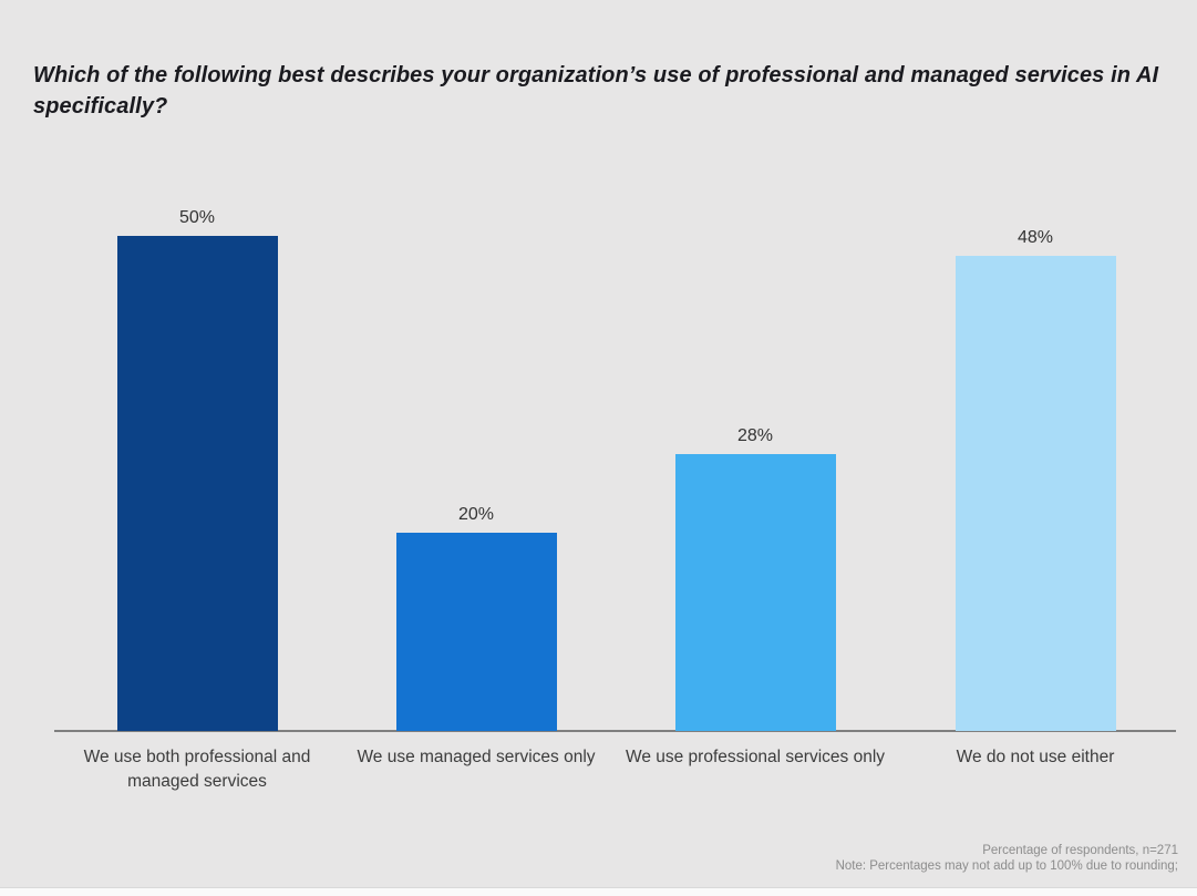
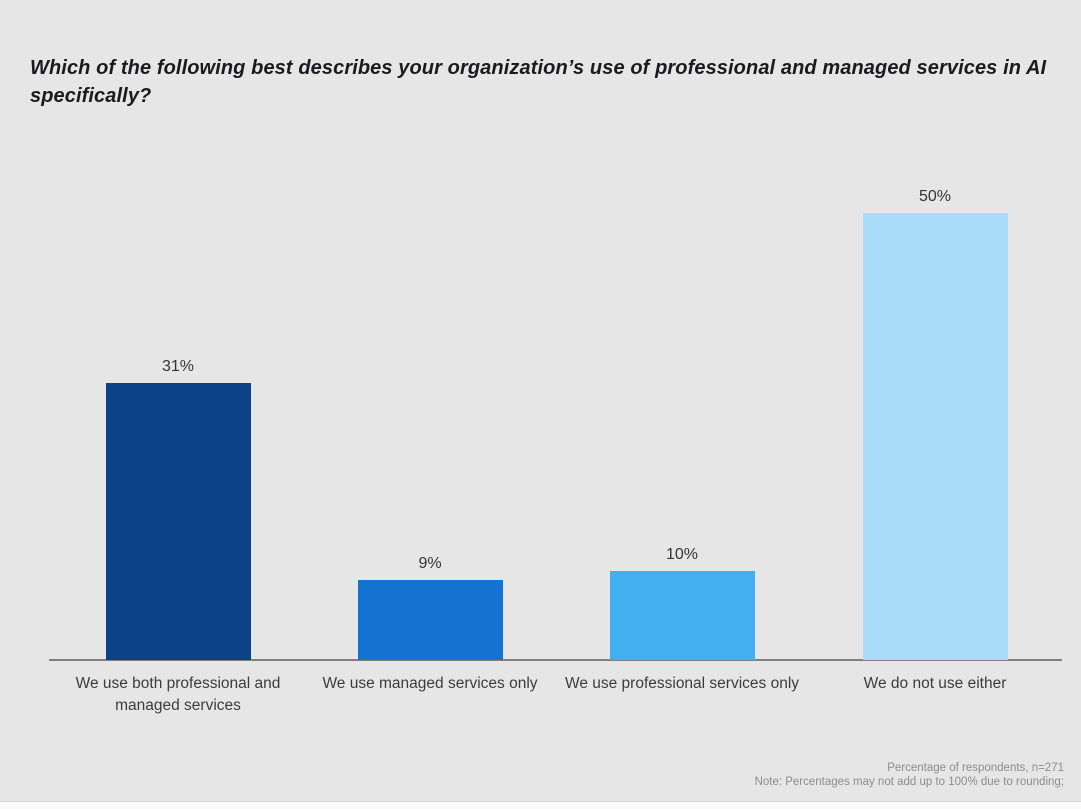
We use both professional and managed services: 50% -> 31%
We use managed services only: 20% -> 9%
We use professional services only: 28% -> 10%
We do not use either: 48% -> 50%
